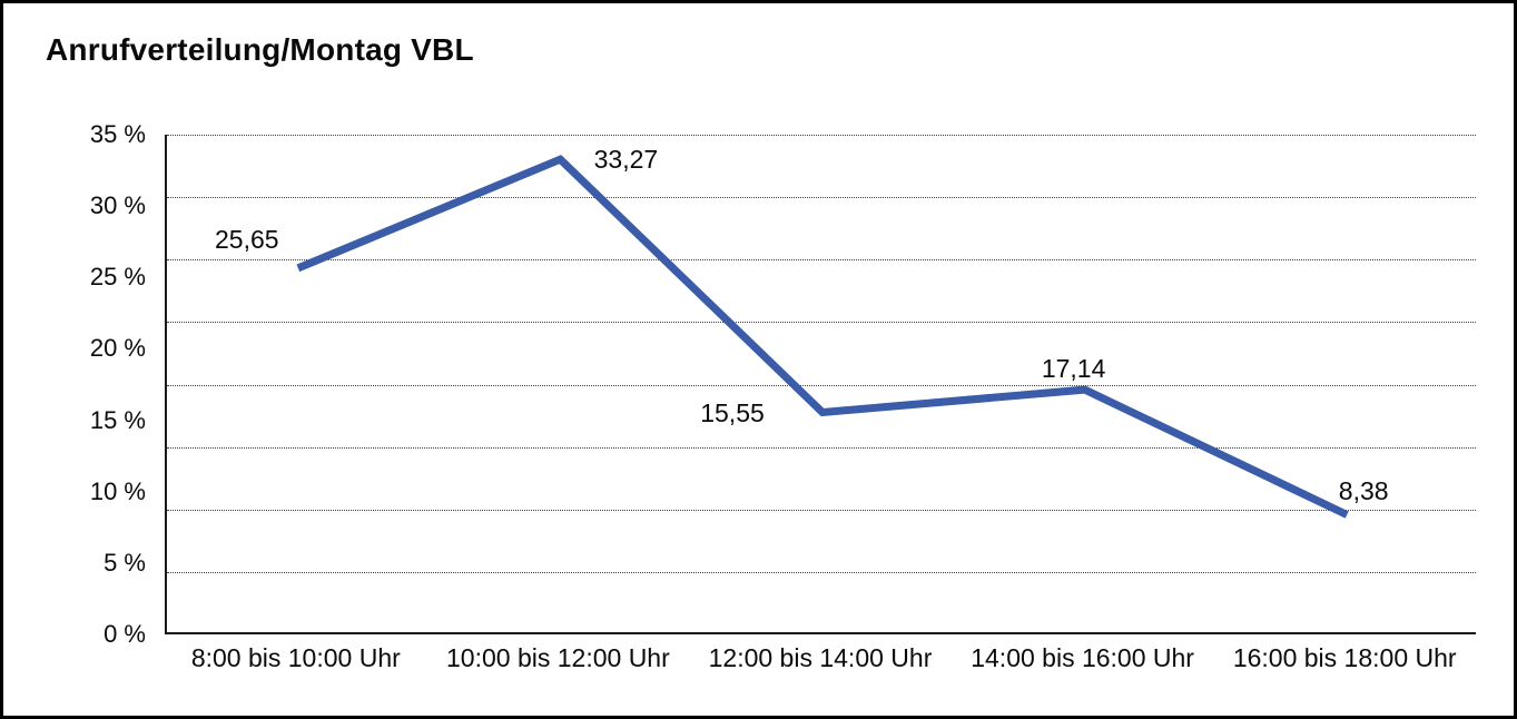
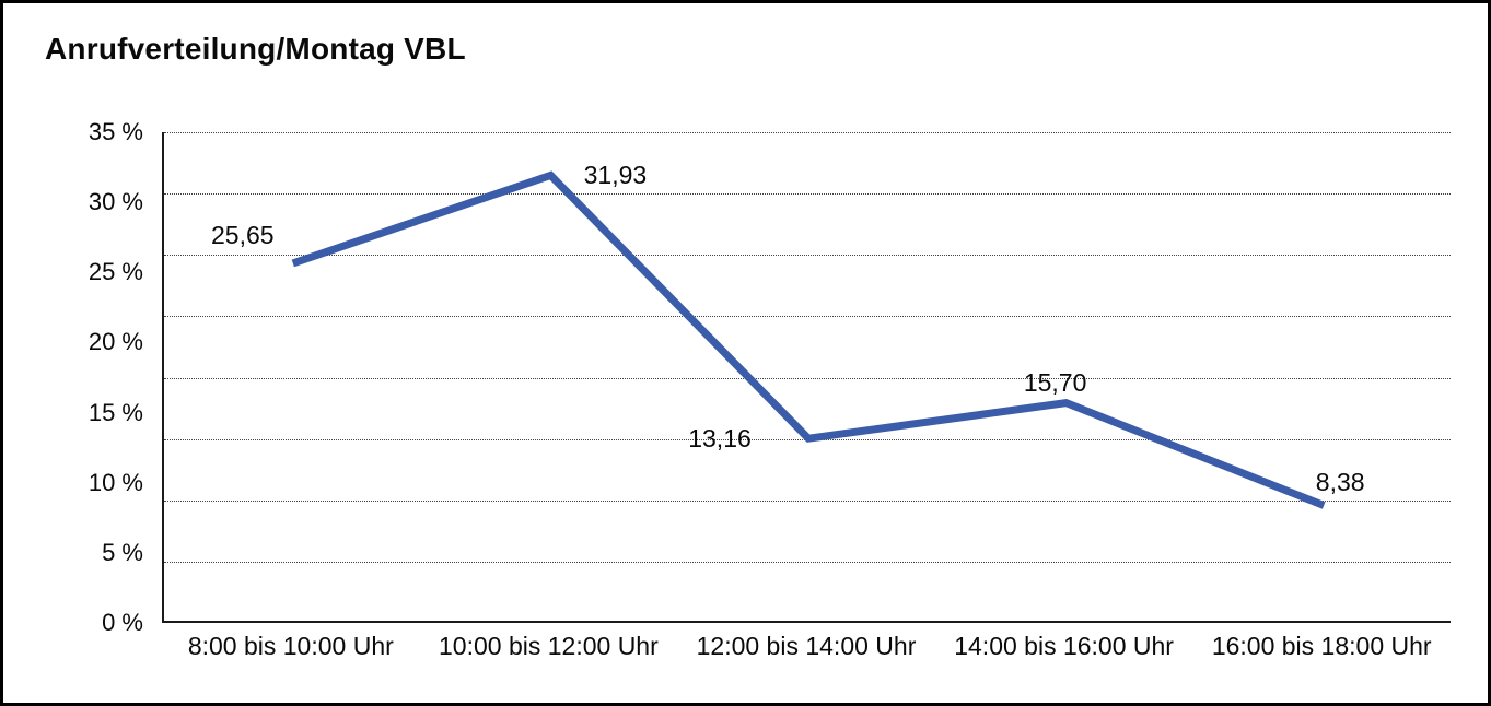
10:00 bis 12:00 Uhr: 33,27 -> 31,93
12:00 bis 14:00 Uhr: 15,55 -> 13,16
14:00 bis 16:00 Uhr: 17,14 -> 15,70
